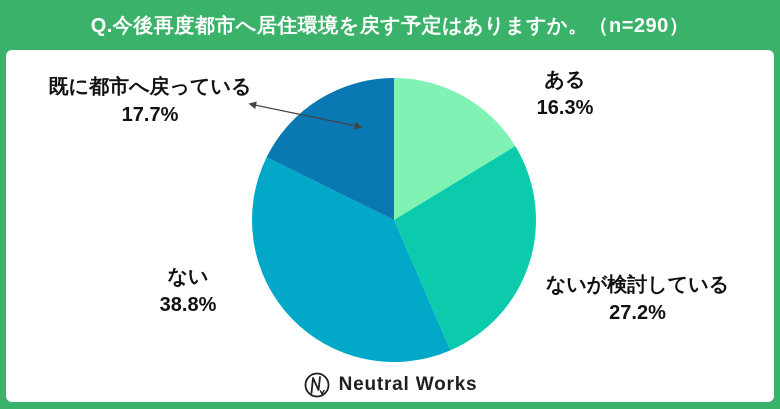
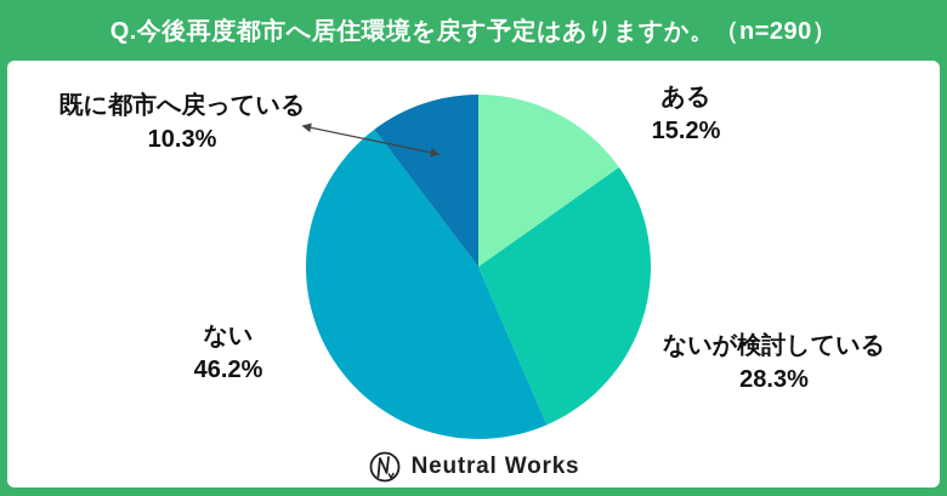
ある: 16.3% -> 15.2%
ないが検討している: 27.2% -> 28.3%
ない: 38.8% -> 46.2%
既に都市へ戻っている: 17.7% -> 10.3%
